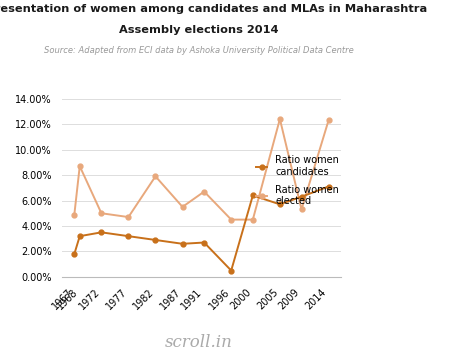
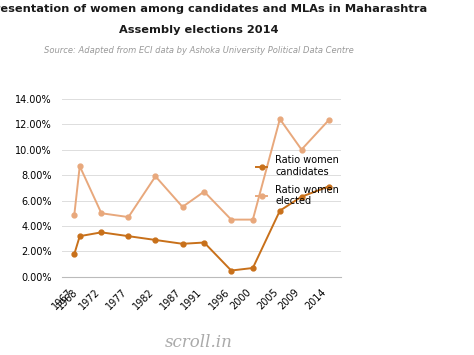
Ratio women candidates/2000: 6.4% -> 0.7%
Ratio women candidates/2005: 5.7% -> 5.2%
Ratio women elected/2009: 5.3% -> 10.0%
